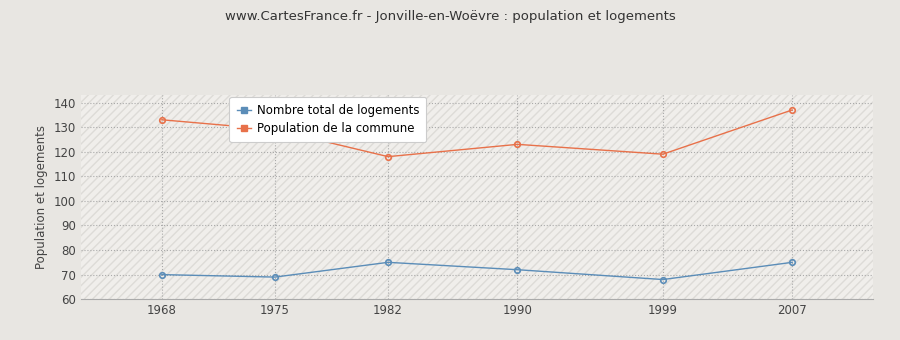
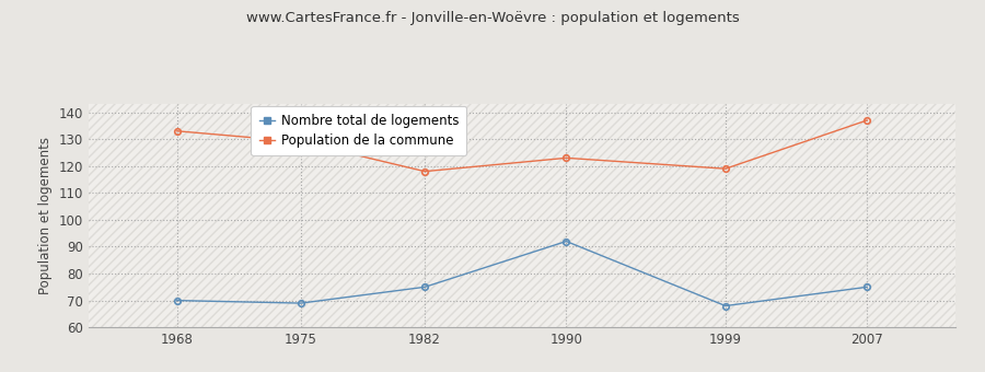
Nombre total de logements/1990: 72 -> 92
